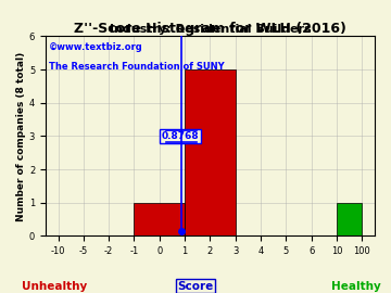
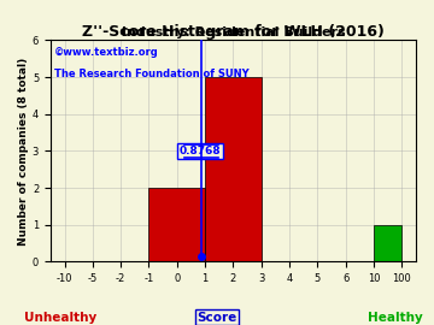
0: 1 -> 2
